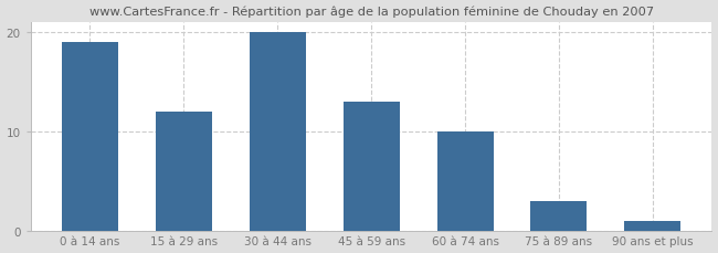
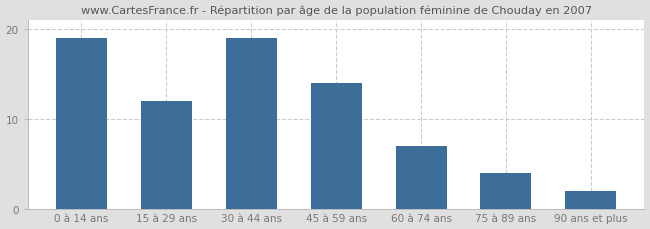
30 à 44 ans: 20 -> 19
45 à 59 ans: 13 -> 14
60 à 74 ans: 10 -> 7
75 à 89 ans: 3 -> 4
90 ans et plus: 1 -> 2
